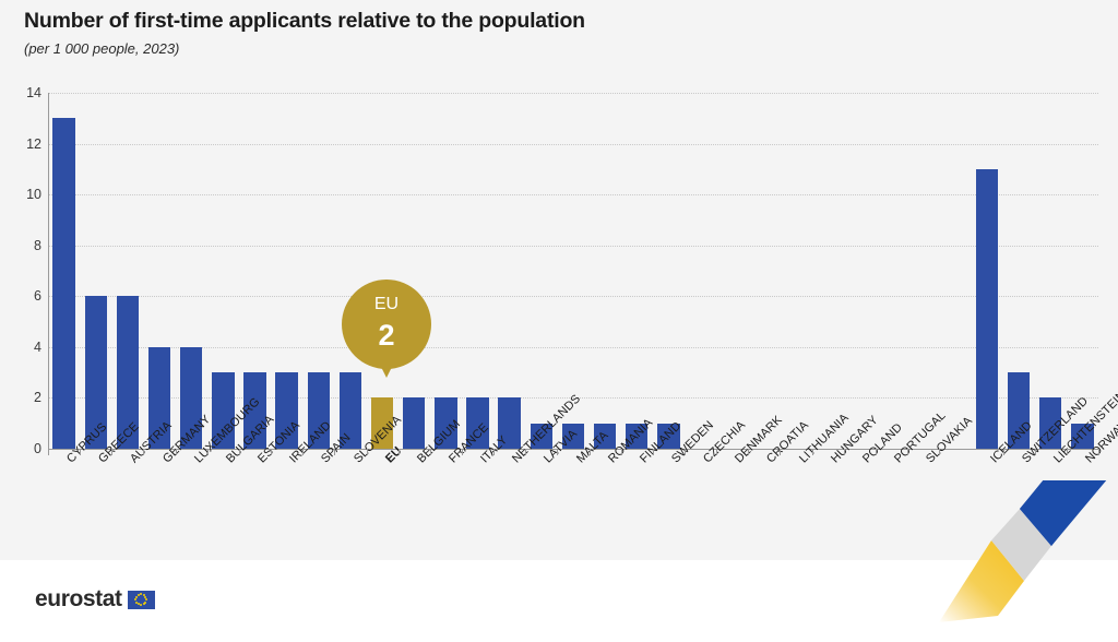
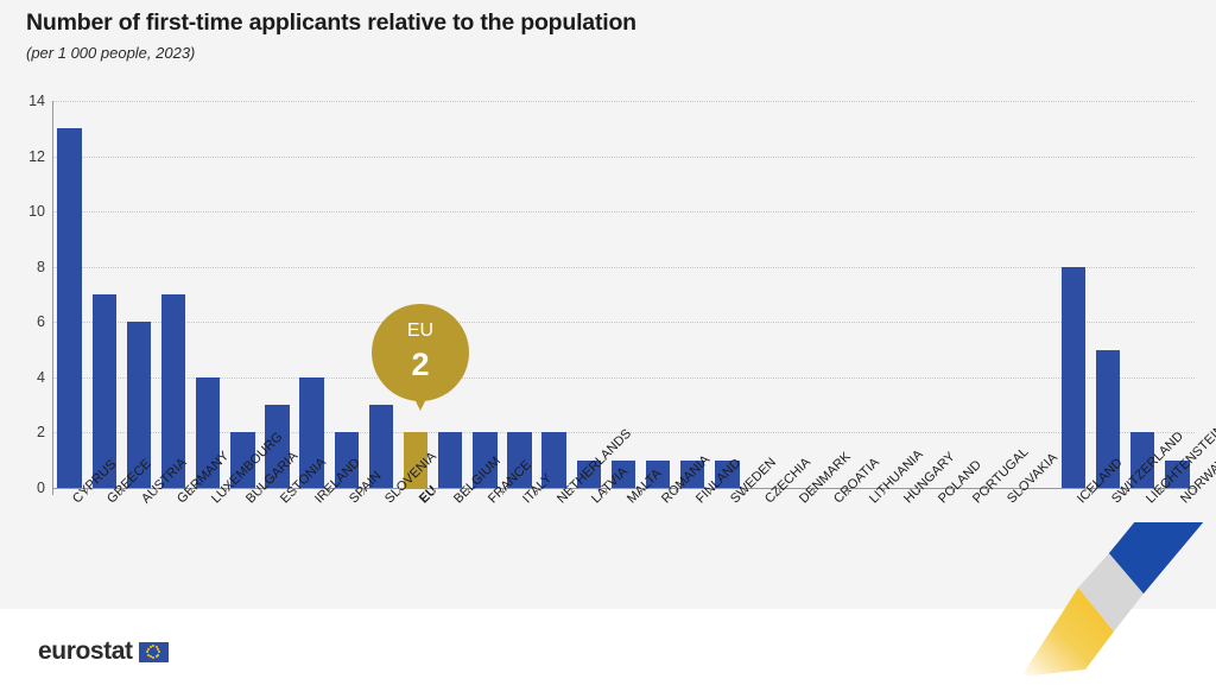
GREECE: 6 -> 7
GERMANY: 4 -> 7
BULGARIA: 3 -> 2
IRELAND: 3 -> 4
SPAIN: 3 -> 2
ICELAND: 11 -> 8
SWITZERLAND: 3 -> 5
